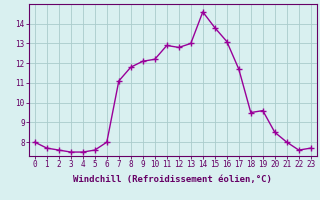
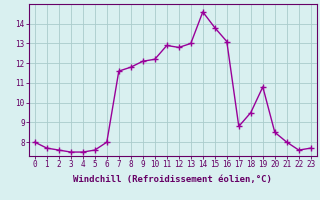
7: 11.1 -> 11.6
17: 11.7 -> 8.8
19: 9.6 -> 10.8
